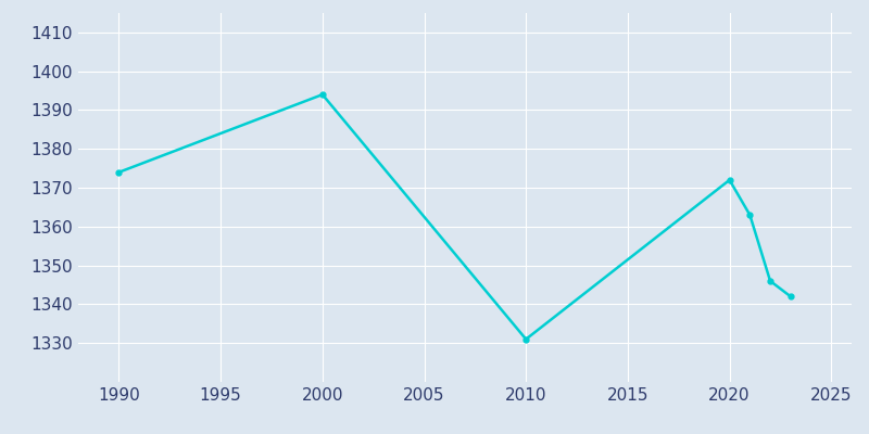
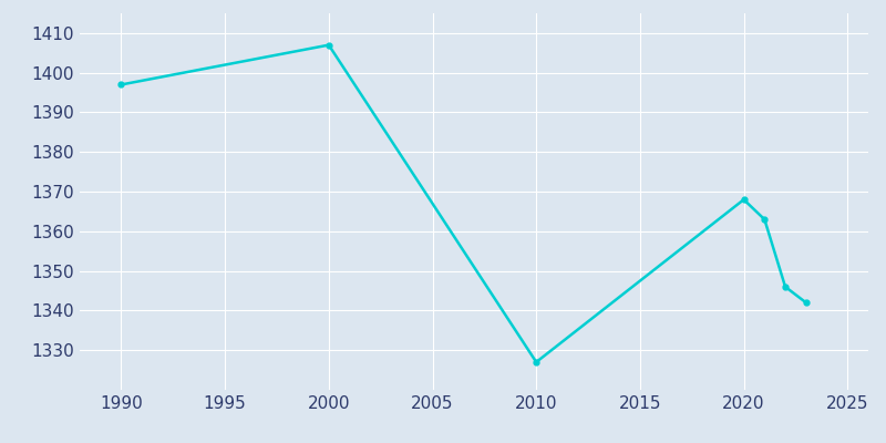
1990: 1374 -> 1397
2000: 1394 -> 1407
2010: 1331 -> 1327
2020: 1372 -> 1368
